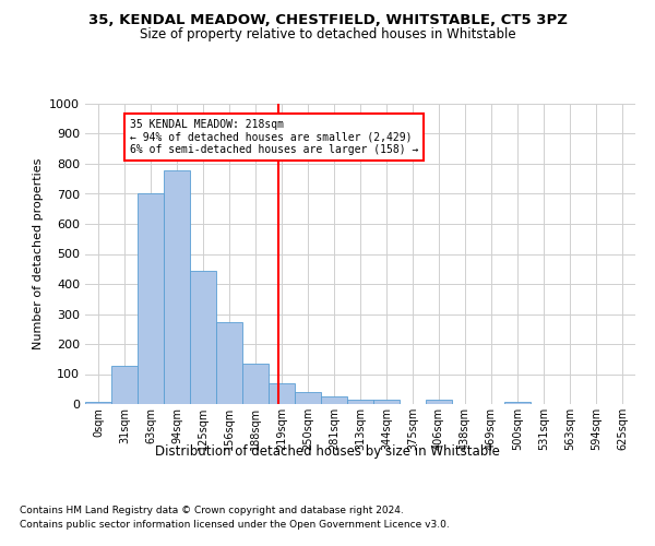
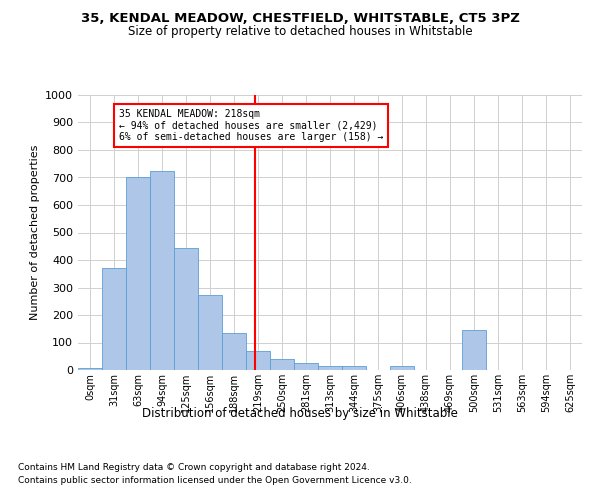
31sqm: 128 -> 370
94sqm: 778 -> 725
500sqm: 8 -> 145
